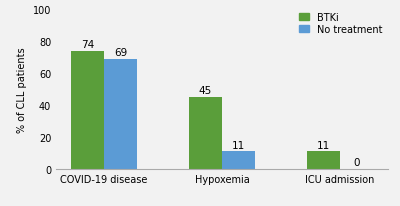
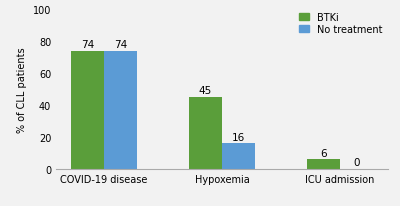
No treatment/COVID-19 disease: 69 -> 74
No treatment/Hypoxemia: 11 -> 16
BTKi/ICU admission: 11 -> 6
